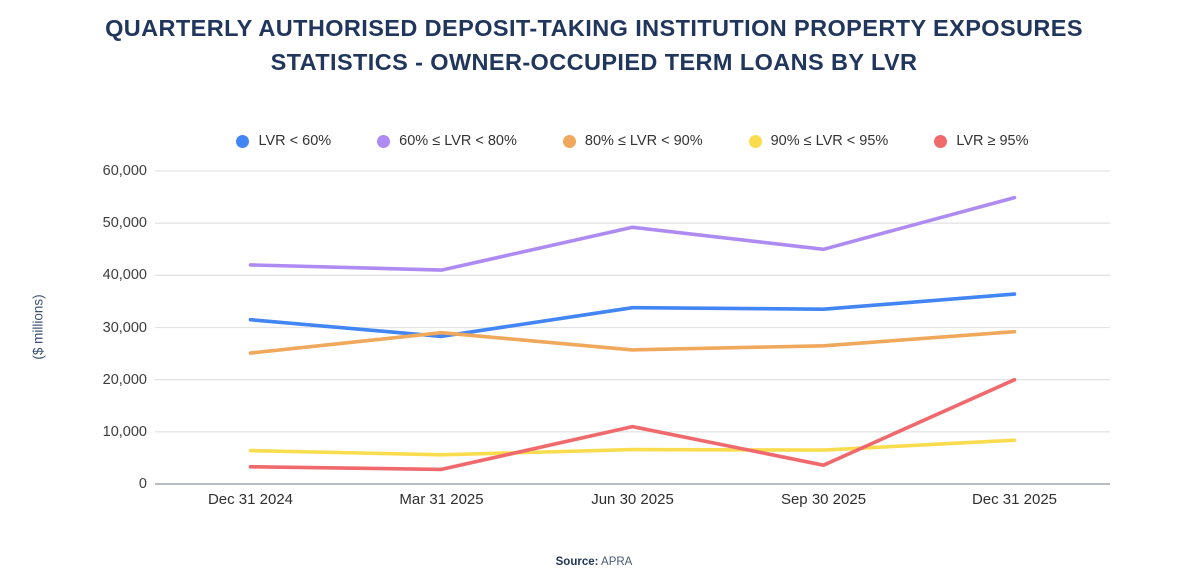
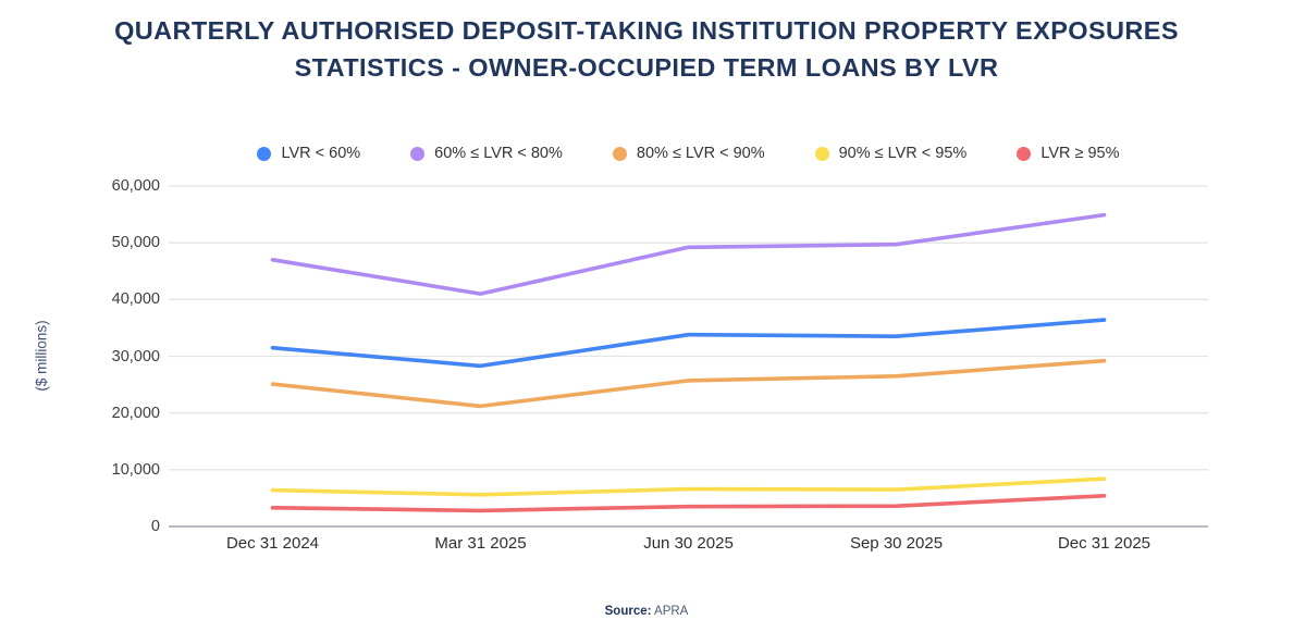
60% ≤ LVR < 80%/Dec 31 2024: 42000 -> 47000
80% ≤ LVR < 90%/Mar 31 2025: 29000 -> 21000
LVR ≥ 95%/Jun 30 2025: 11000 -> 4000
60% ≤ LVR < 80%/Sep 30 2025: 45000 -> 50000
LVR ≥ 95%/Dec 31 2025: 20000 -> 5000
